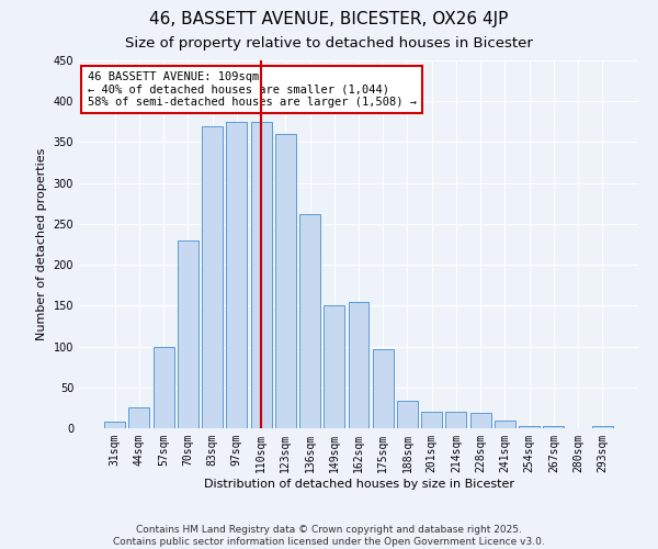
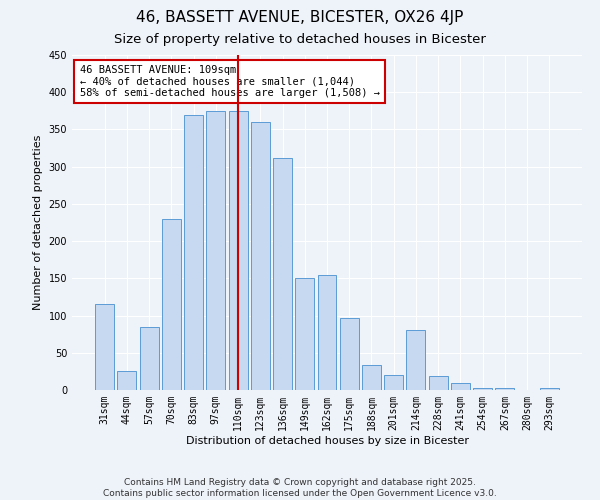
31sqm: 8 -> 116
57sqm: 100 -> 84
136sqm: 262 -> 312
214sqm: 20 -> 80
